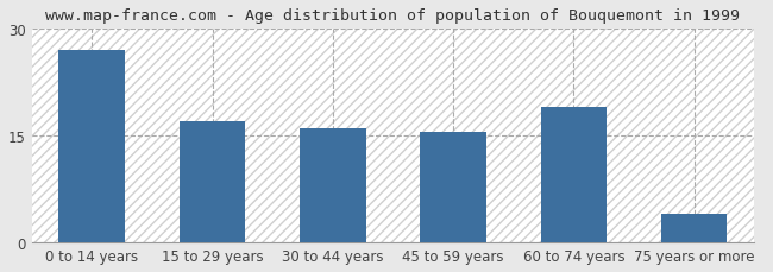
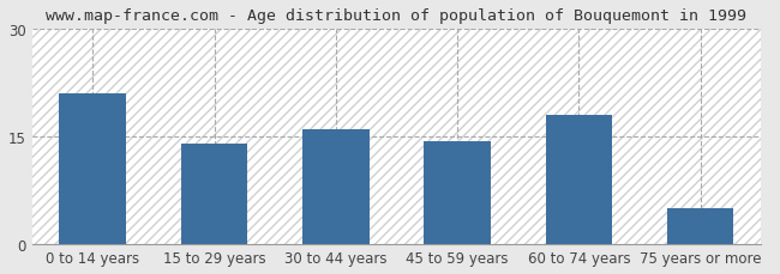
0 to 14 years: 27.0 -> 21.0
15 to 29 years: 17.0 -> 14.0
45 to 59 years: 15.5 -> 14.4
60 to 74 years: 19.0 -> 18.0
75 years or more: 4.0 -> 5.0
